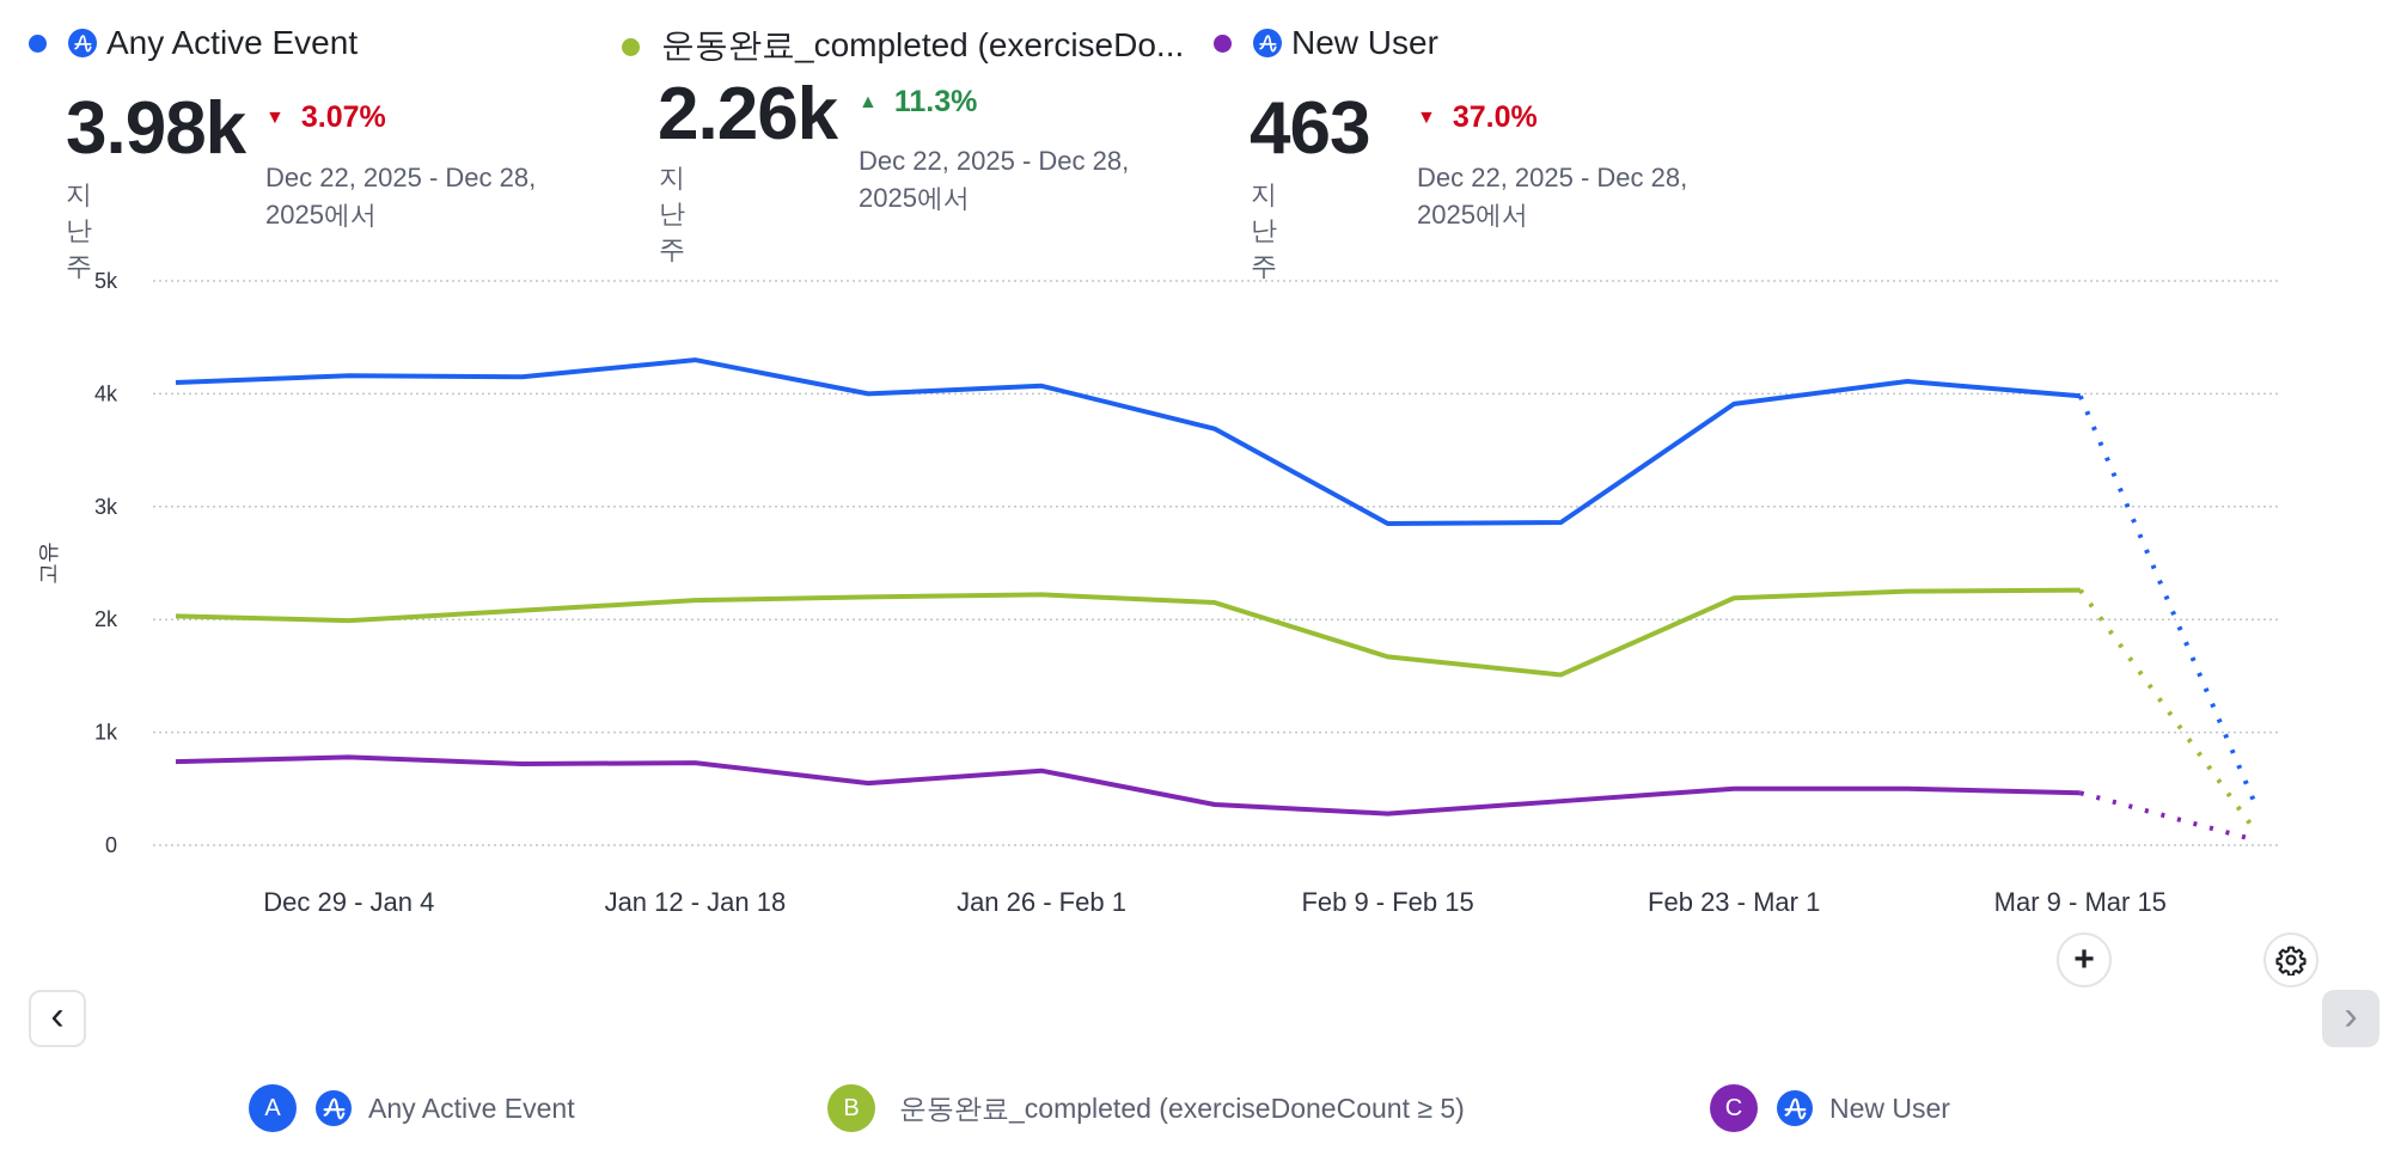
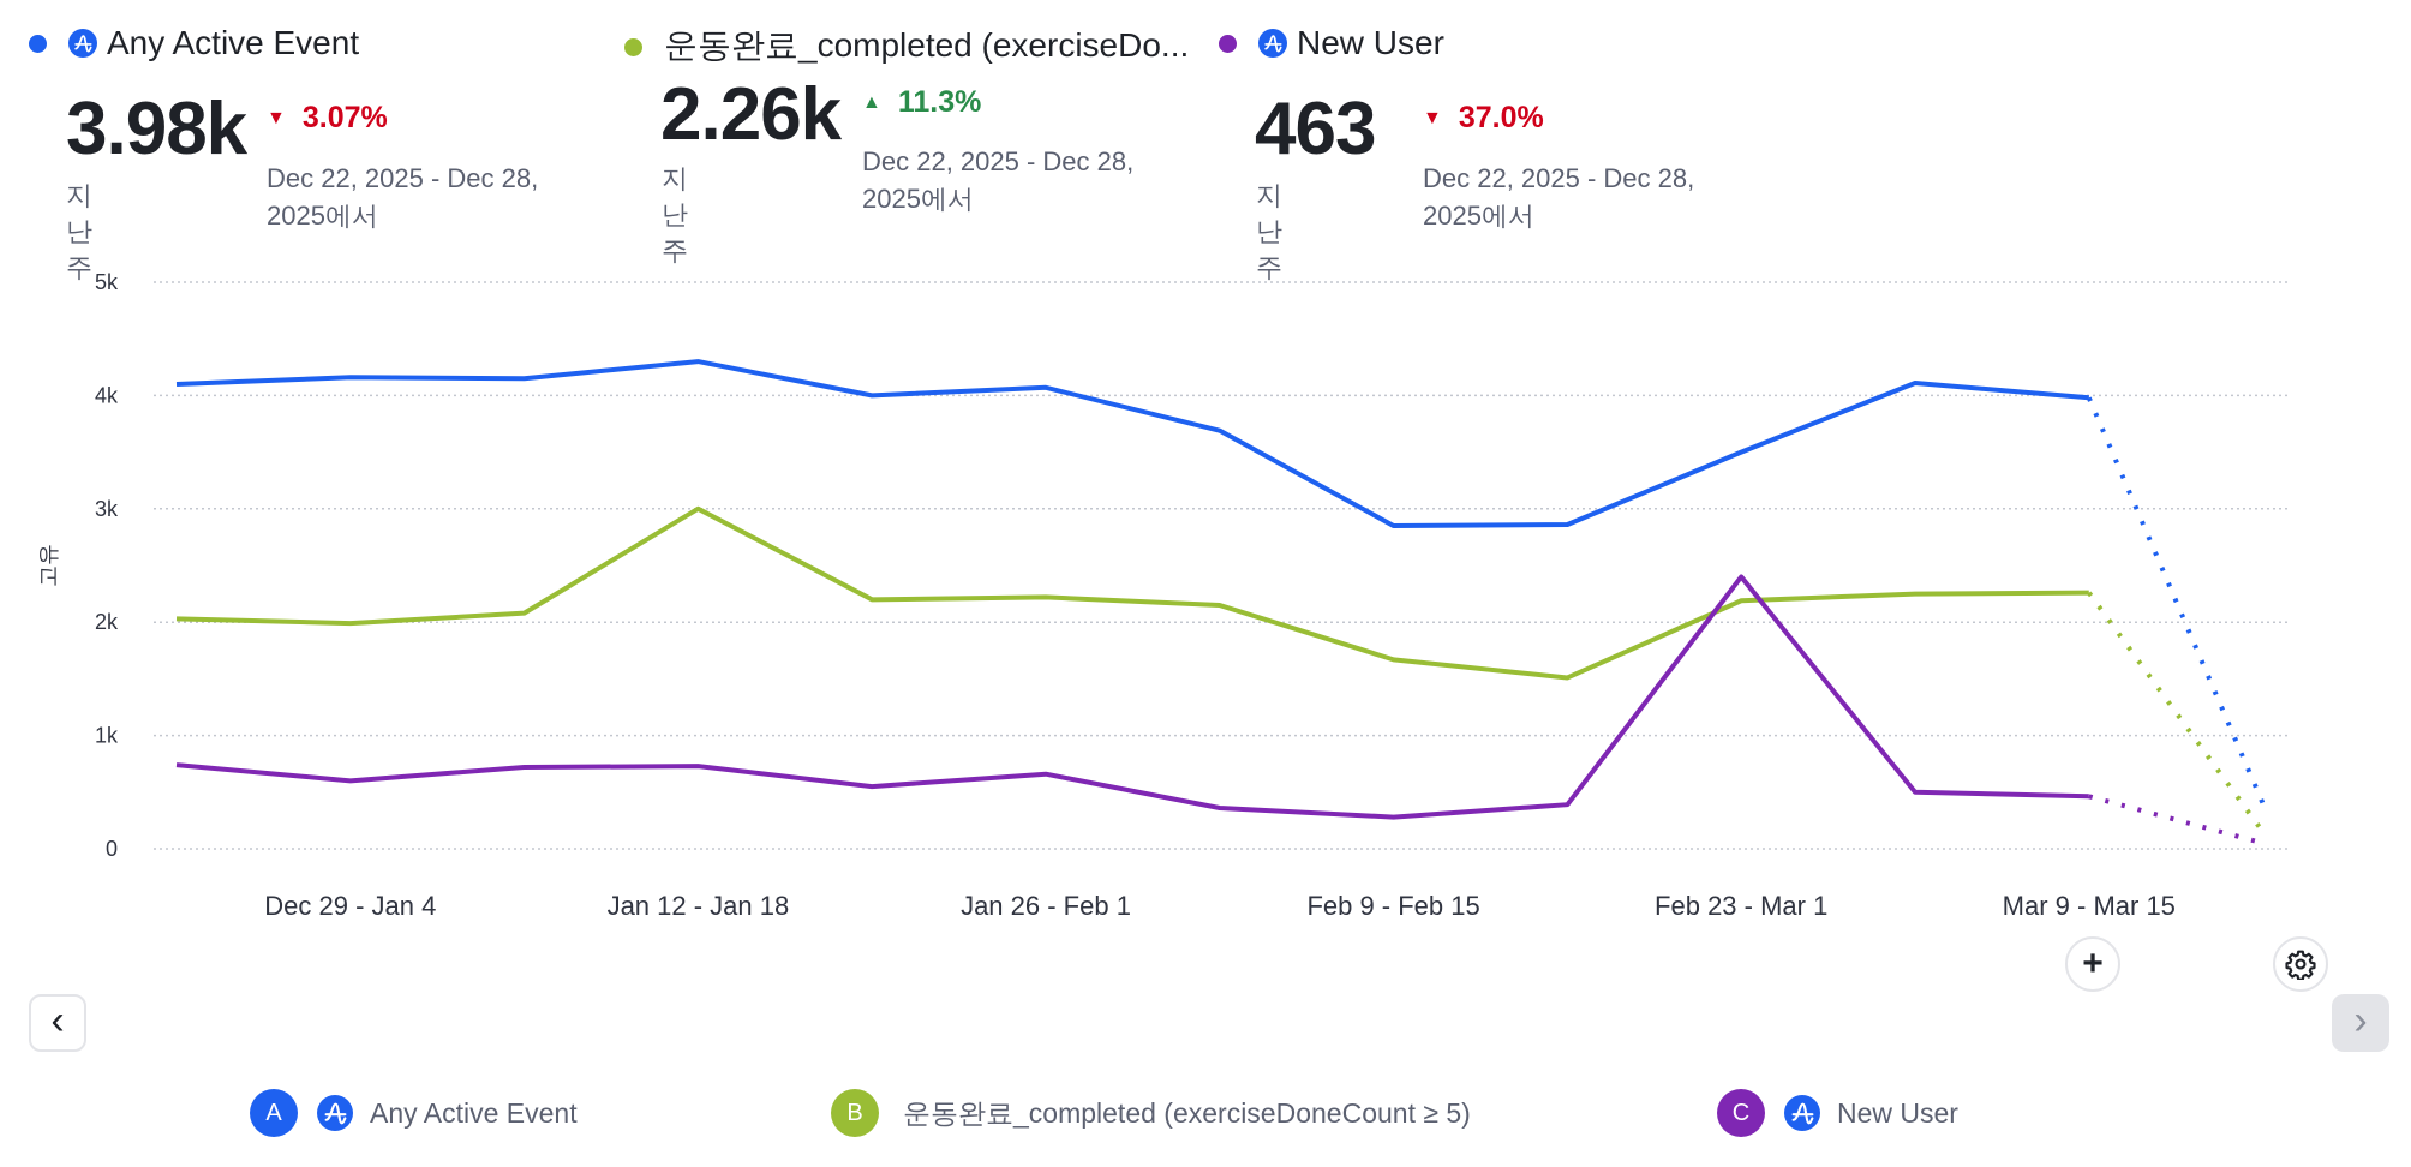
New User/Dec 29 - Jan 4: 0.8k -> 0.6k
운동완료_completed (exerciseDoneCount ≥ 5)/Jan 12 - Jan 18: 2.2k -> 3.0k
Any Active Event/Feb 23 - Mar 1: 3.9k -> 3.5k
New User/Feb 23 - Mar 1: 0.5k -> 2.4k
